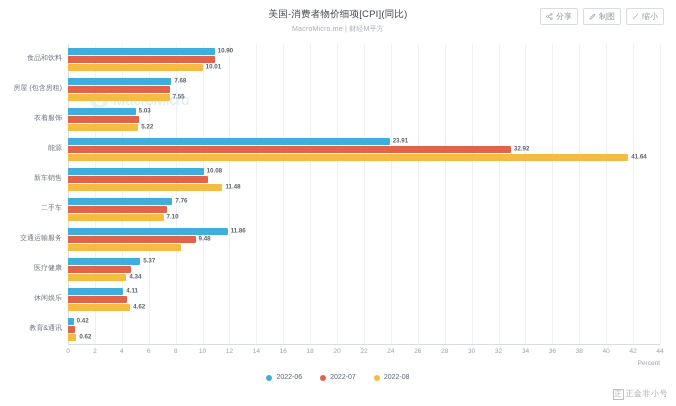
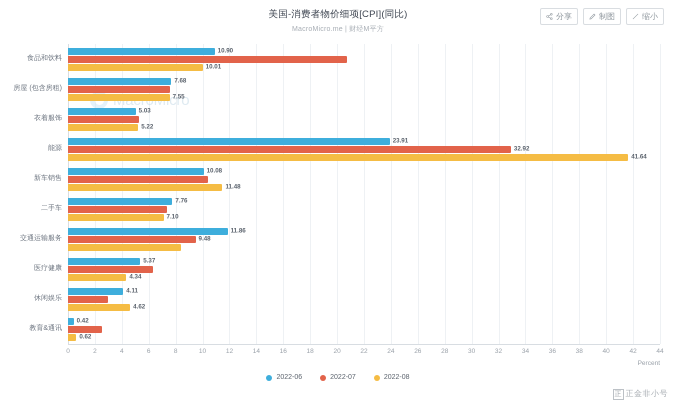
2022-07/食品和饮料: 10.9 -> 20.7
2022-07/医疗健康: 4.7 -> 6.3
2022-07/休闲娱乐: 4.4 -> 3.0
2022-07/教育&通讯: 0.6 -> 2.5
